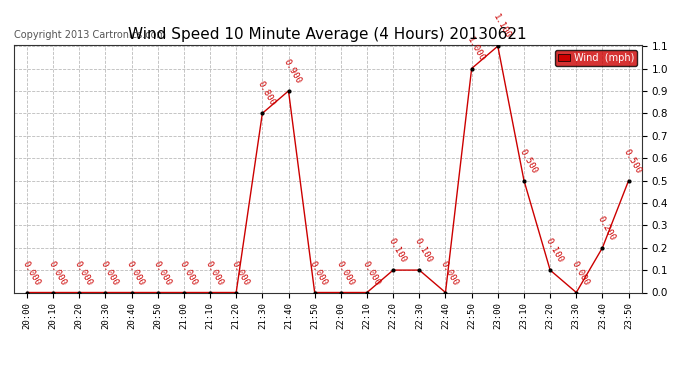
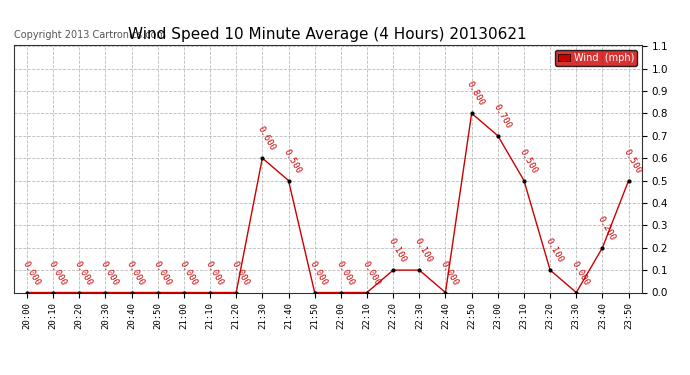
21:30: 0.800 -> 0.600
21:40: 0.900 -> 0.500
22:50: 1.0 -> 0.8
23:00: 1.1 -> 0.7
